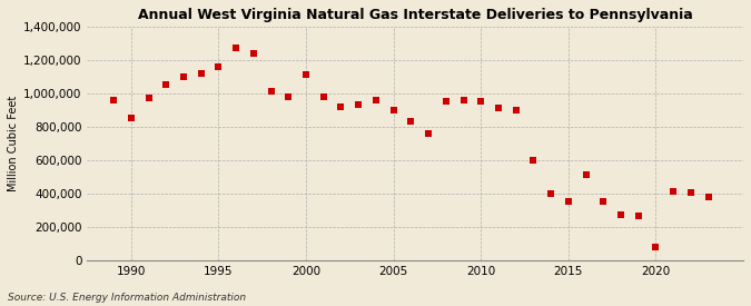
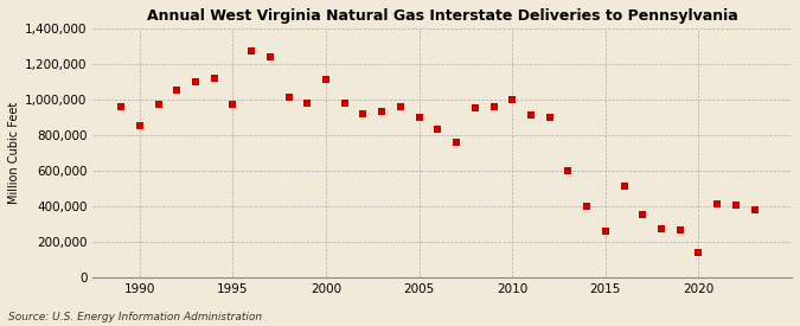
1995: 1,160,000 -> 970,000
2010: 950,000 -> 1,000,000
2015: 350,000 -> 260,000
2020: 80,000 -> 140,000
